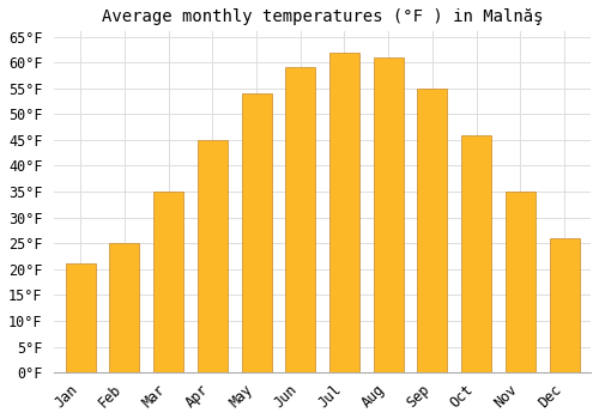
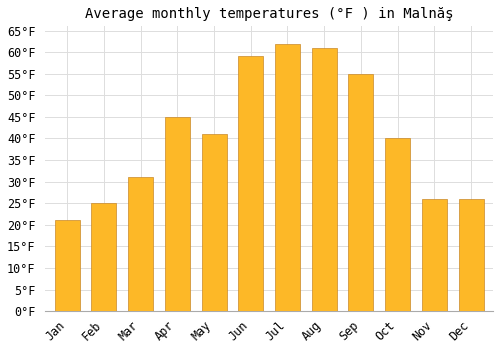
Mar: 35°F -> 31°F
May: 54°F -> 41°F
Oct: 46°F -> 40°F
Nov: 35°F -> 26°F
